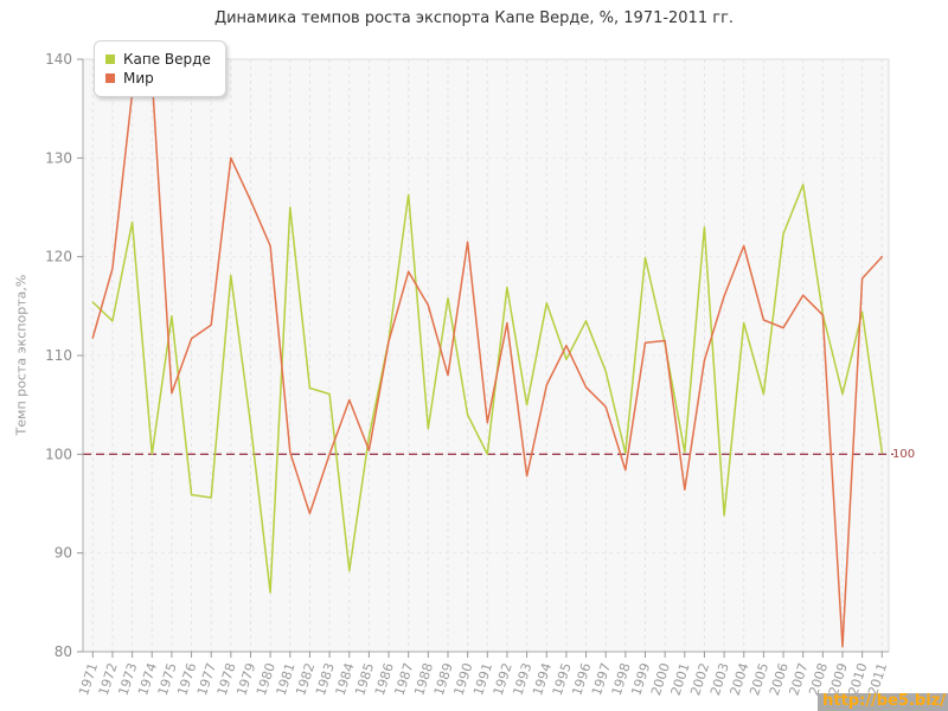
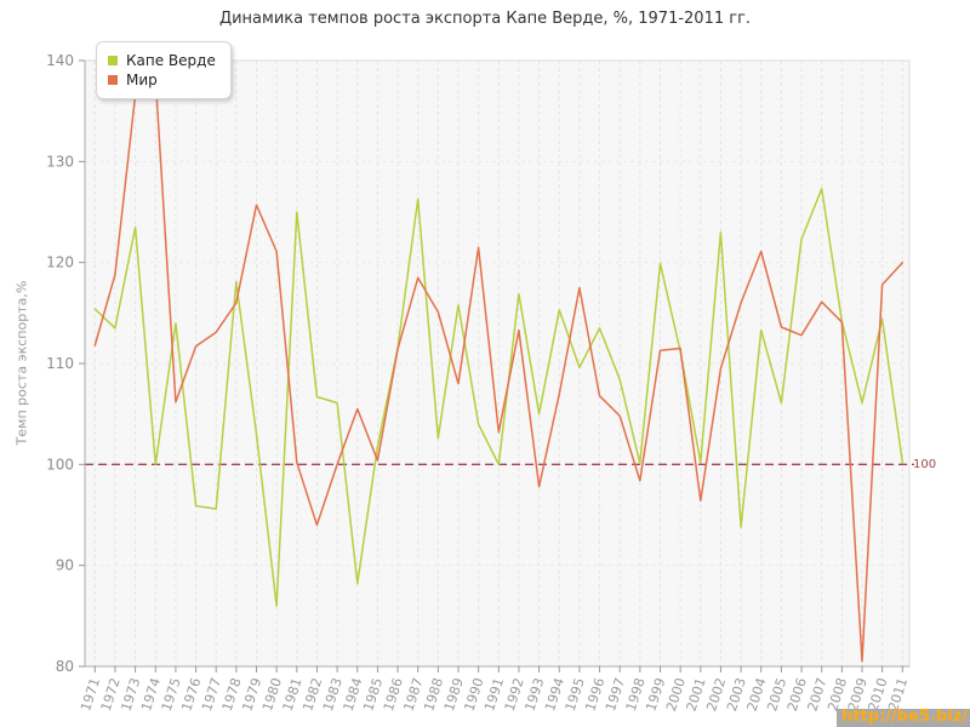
Мир/1978: 130 -> 116
Мир/1995: 111 -> 118
